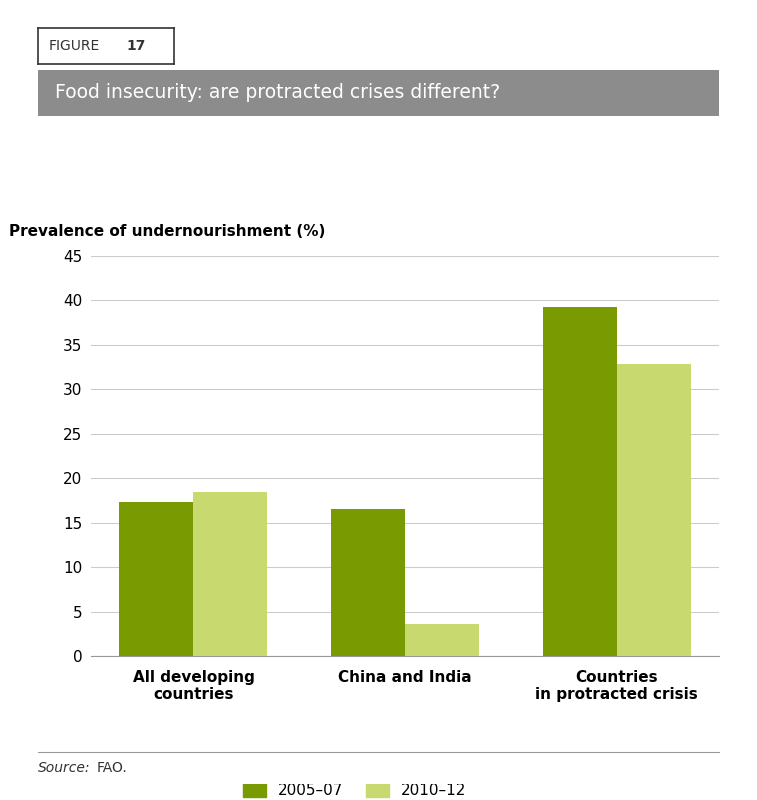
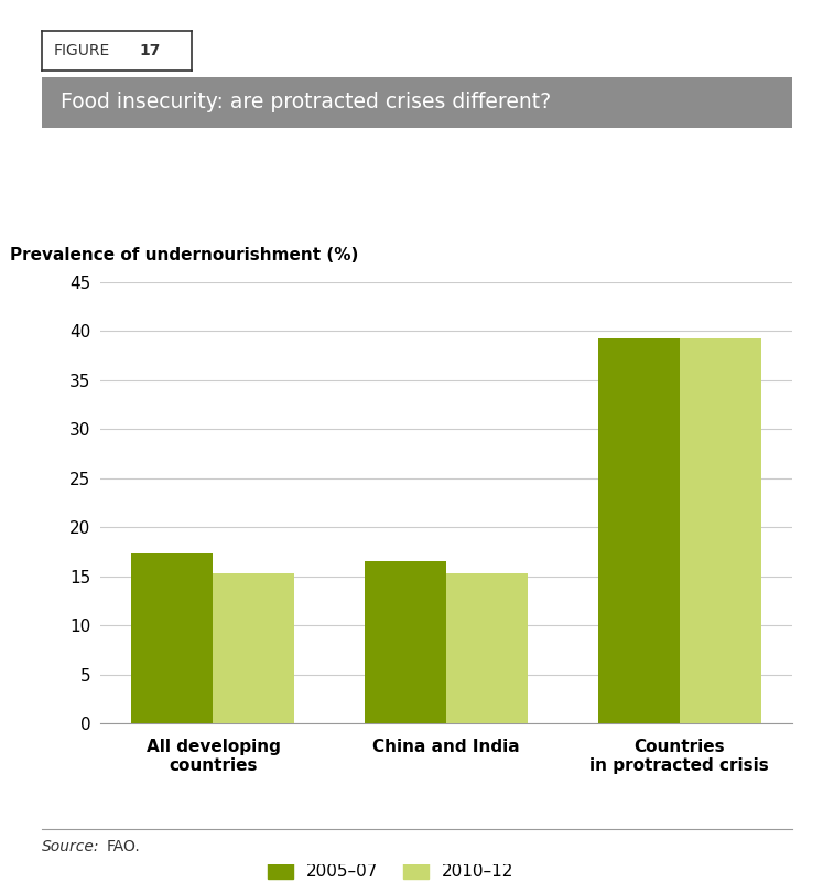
2010–12/All developing countries: 18.4 -> 15.3
2010–12/China and India: 3.6 -> 15.3
2010–12/Countries in protracted crisis: 32.8 -> 39.3
